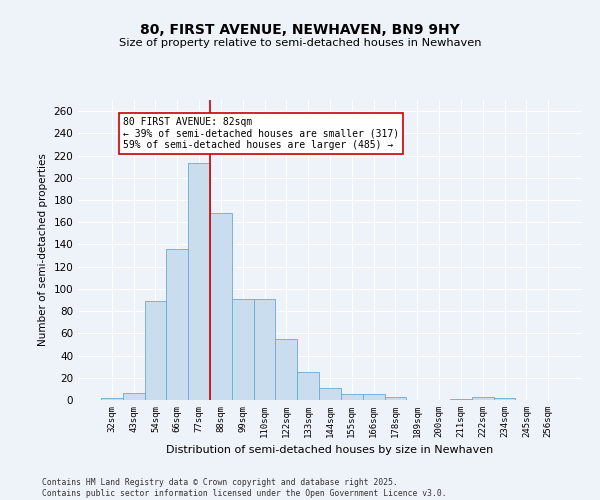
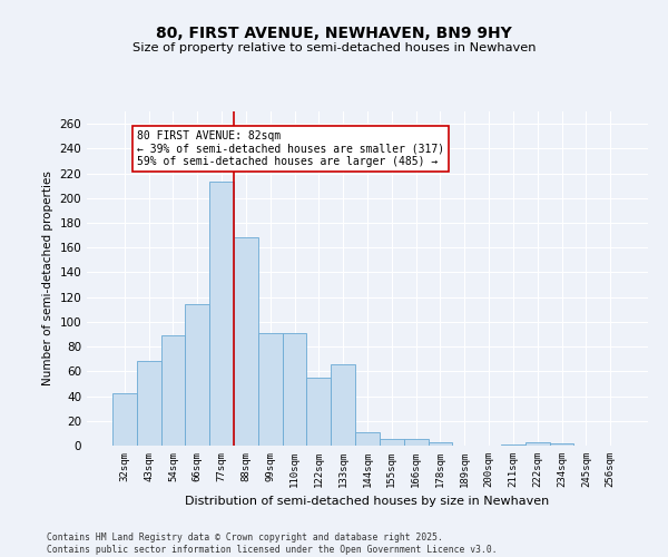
32sqm: 2 -> 42
43sqm: 6 -> 68
66sqm: 136 -> 114
133sqm: 25 -> 66
